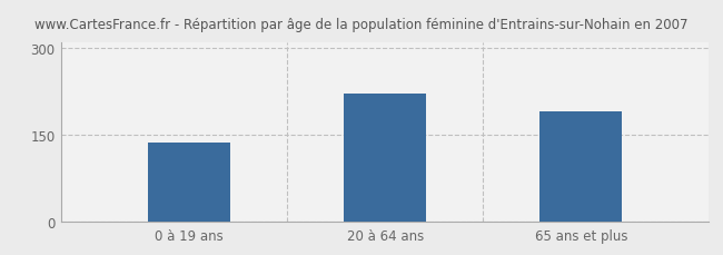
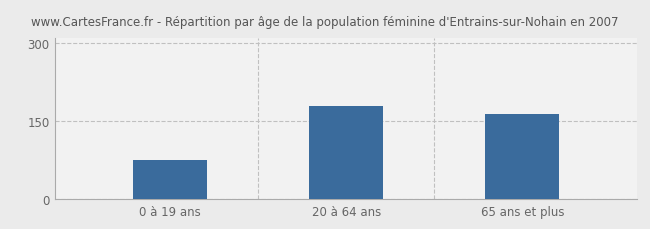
0 à 19 ans: 136 -> 75
20 à 64 ans: 222 -> 180
65 ans et plus: 190 -> 163
